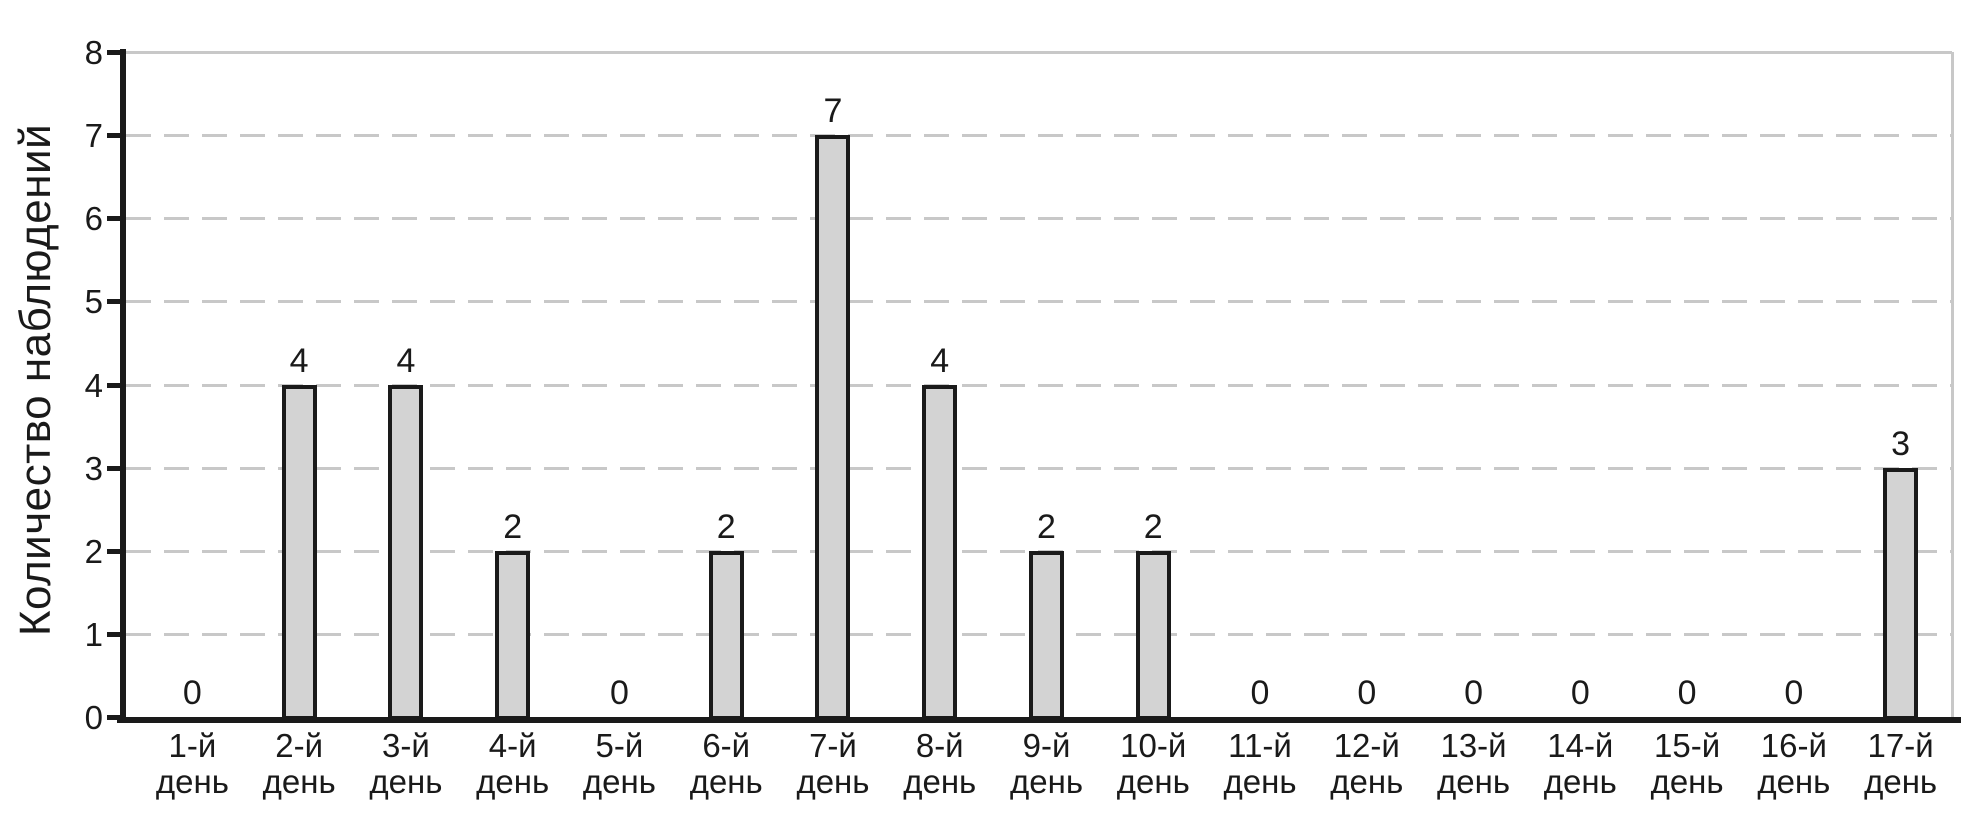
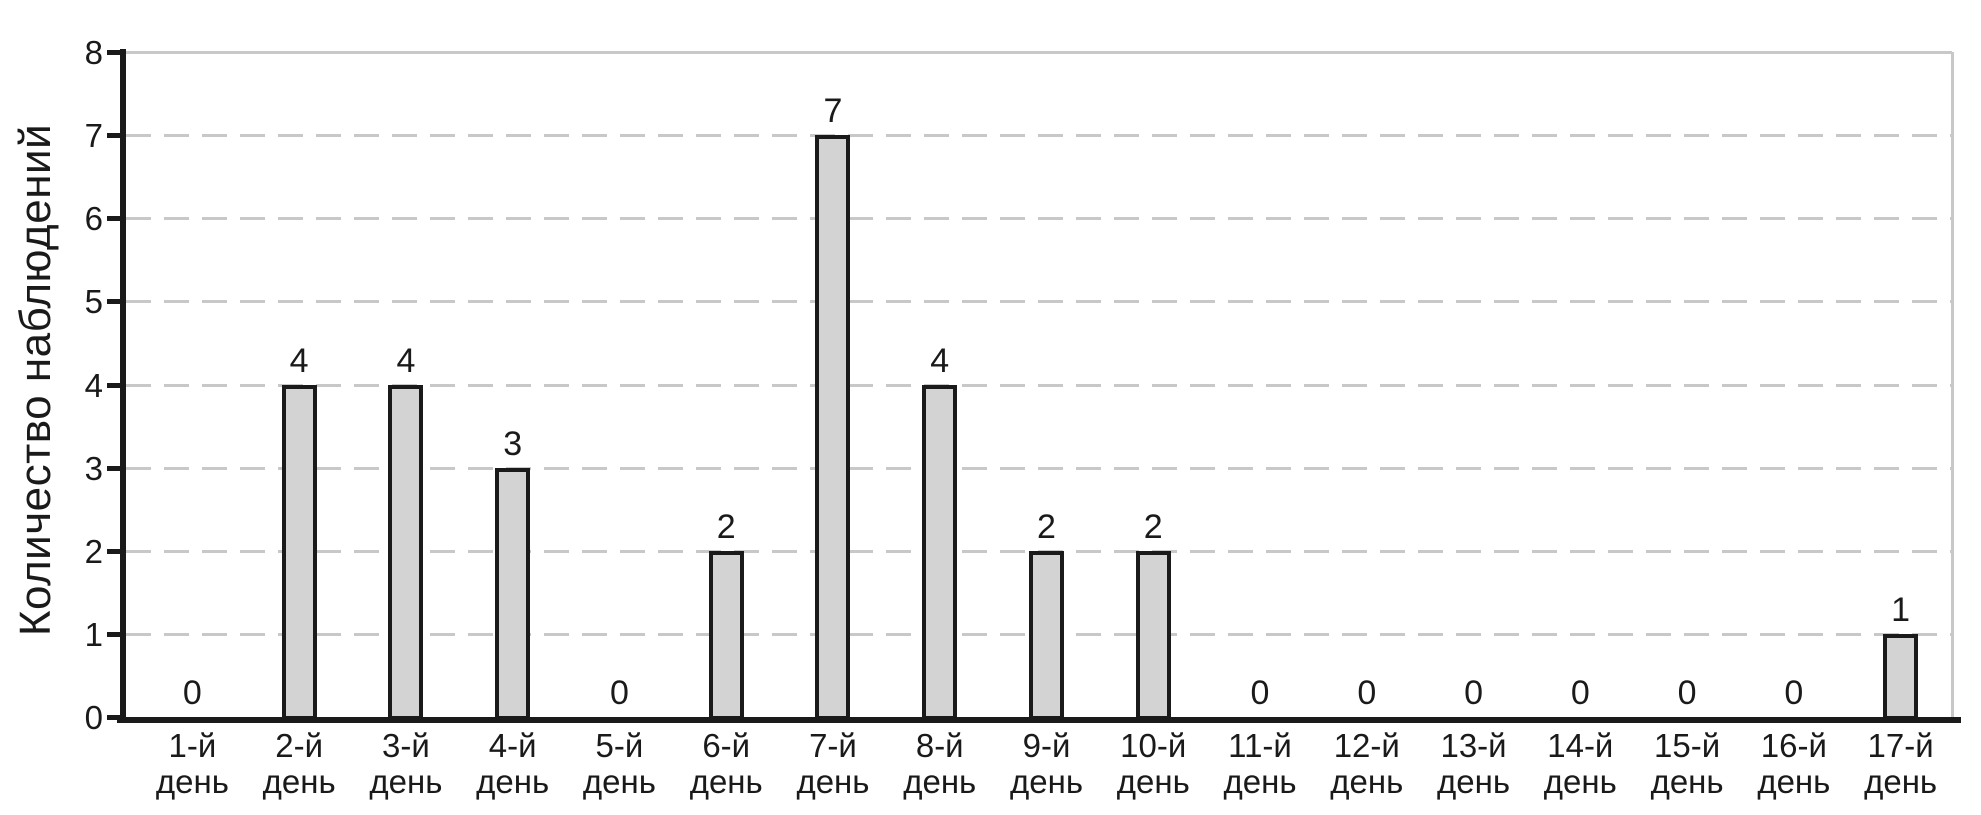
4-й день: 2 -> 3
17-й день: 3 -> 1
